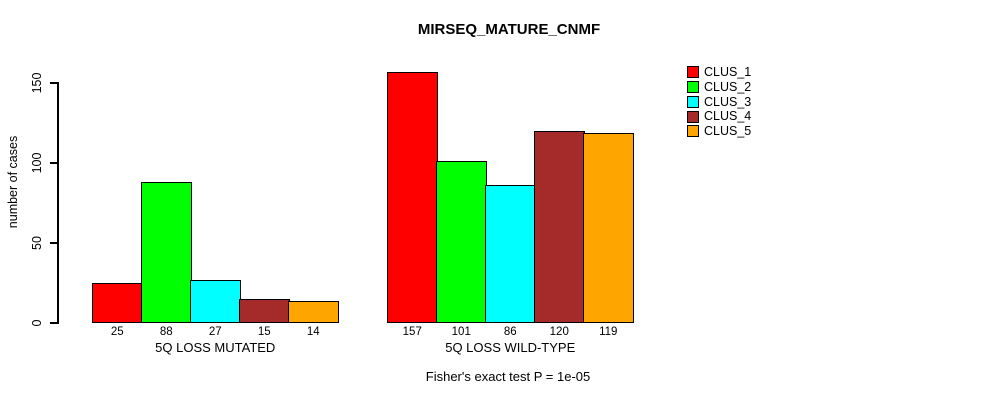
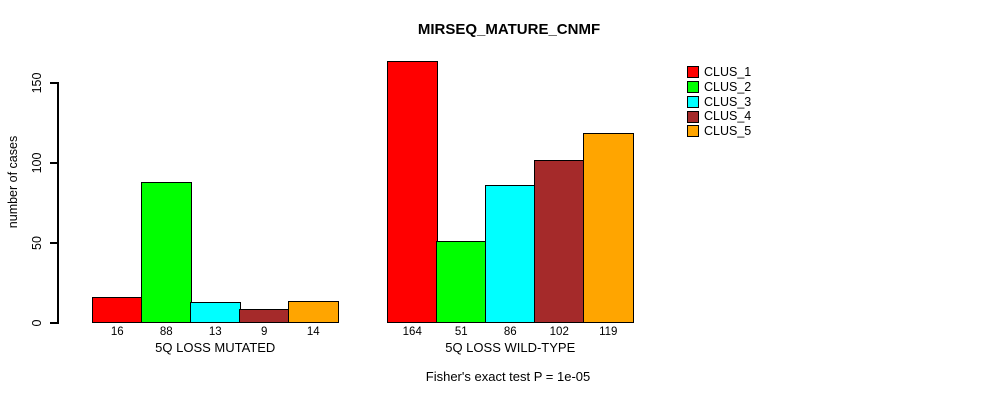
CLUS_1/5Q LOSS MUTATED: 25 -> 16
CLUS_3/5Q LOSS MUTATED: 27 -> 13
CLUS_4/5Q LOSS MUTATED: 15 -> 9
CLUS_1/5Q LOSS WILD-TYPE: 157 -> 164
CLUS_2/5Q LOSS WILD-TYPE: 101 -> 51
CLUS_4/5Q LOSS WILD-TYPE: 120 -> 102
